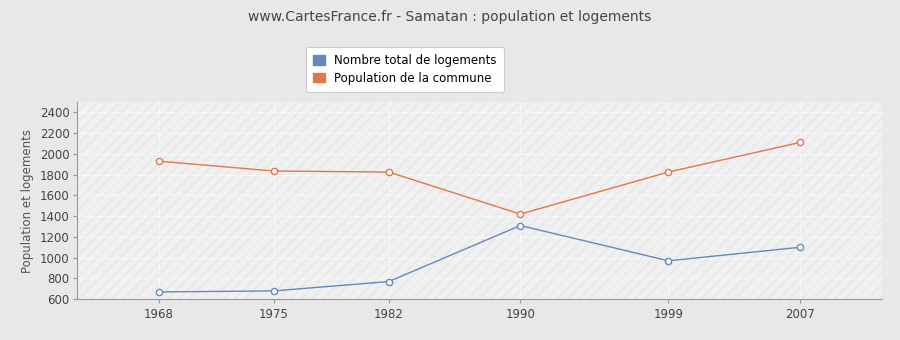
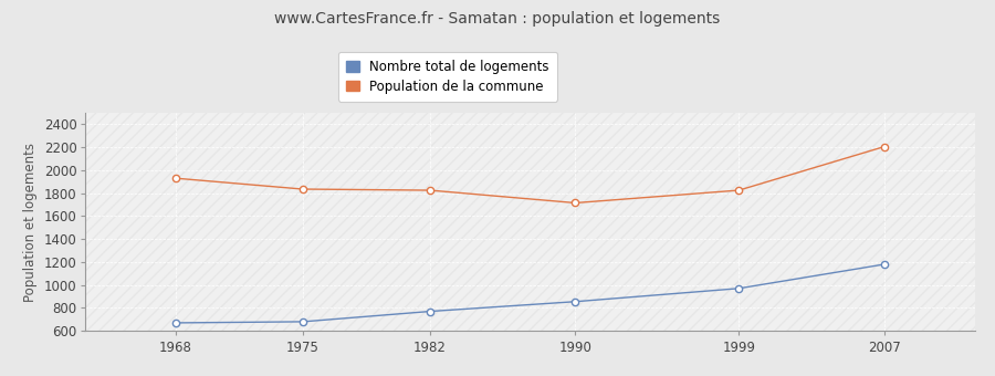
Nombre total de logements/1990: 1310 -> 860
Population de la commune/1990: 1420 -> 1720
Nombre total de logements/2007: 1100 -> 1180
Population de la commune/2007: 2110 -> 2200
